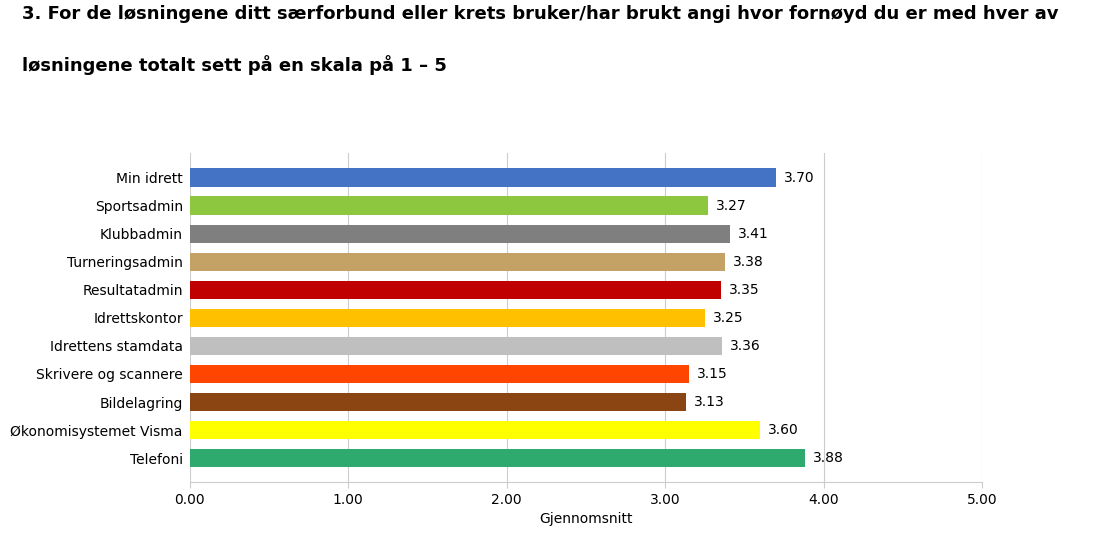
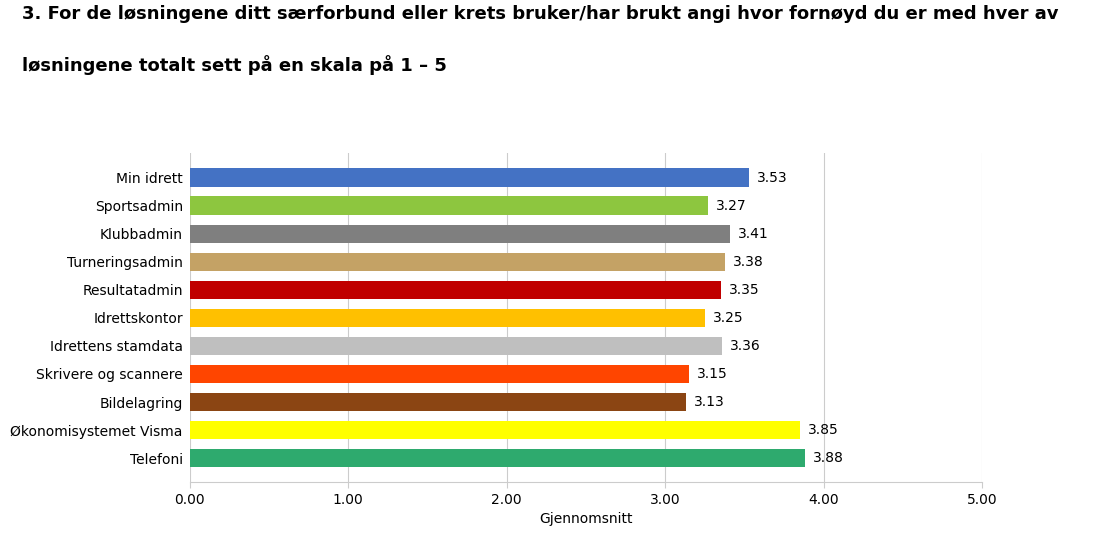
Min idrett: 3.70 -> 3.53
Økonomisystemet Visma: 3.60 -> 3.85
